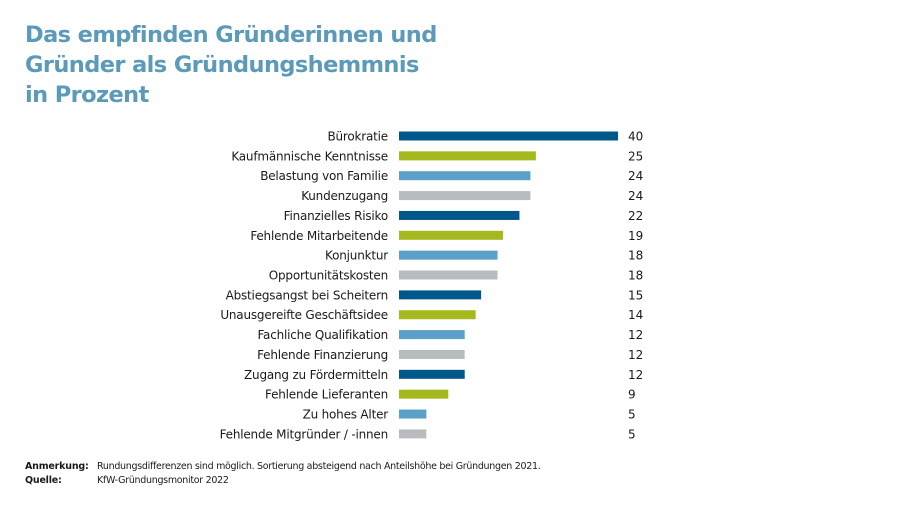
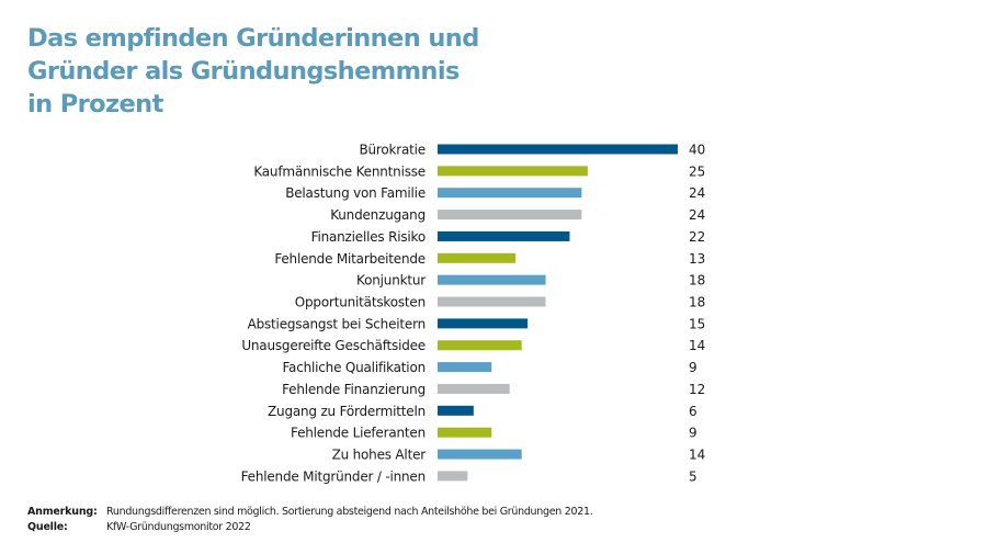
Fehlende Mitarbeitende: 19 -> 13
Fachliche Qualifikation: 12 -> 9
Zugang zu Fördermitteln: 12 -> 6
Zu hohes Alter: 5 -> 14
